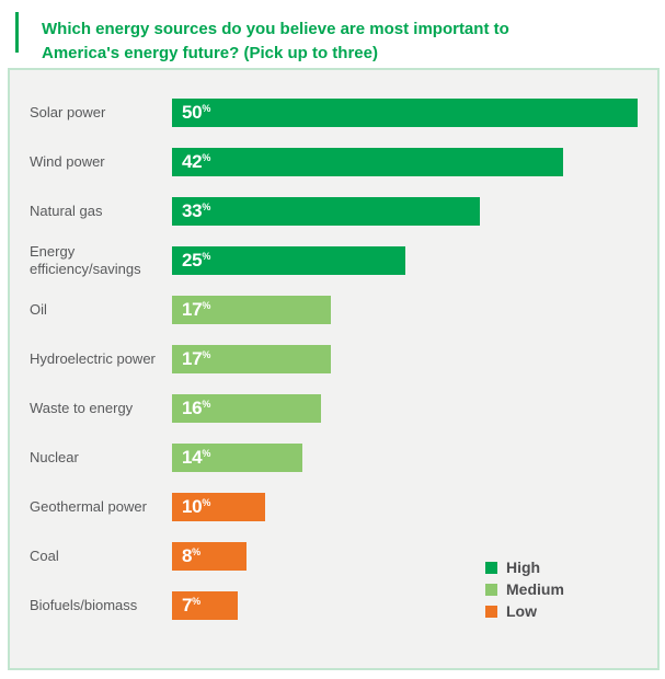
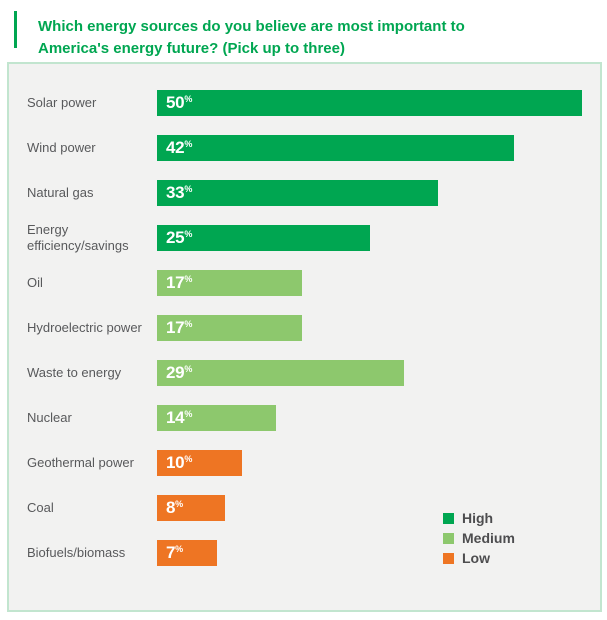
Waste to energy: 16 -> 29
